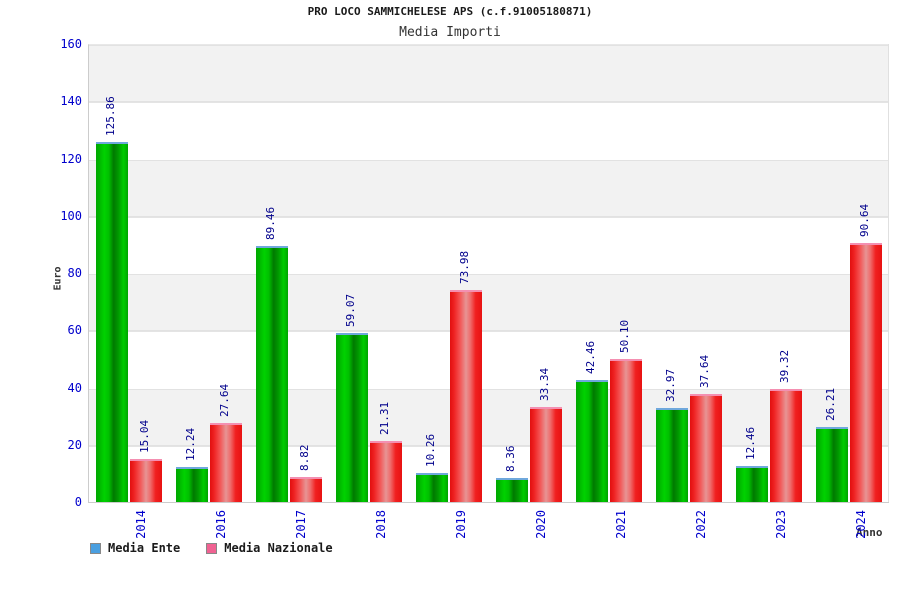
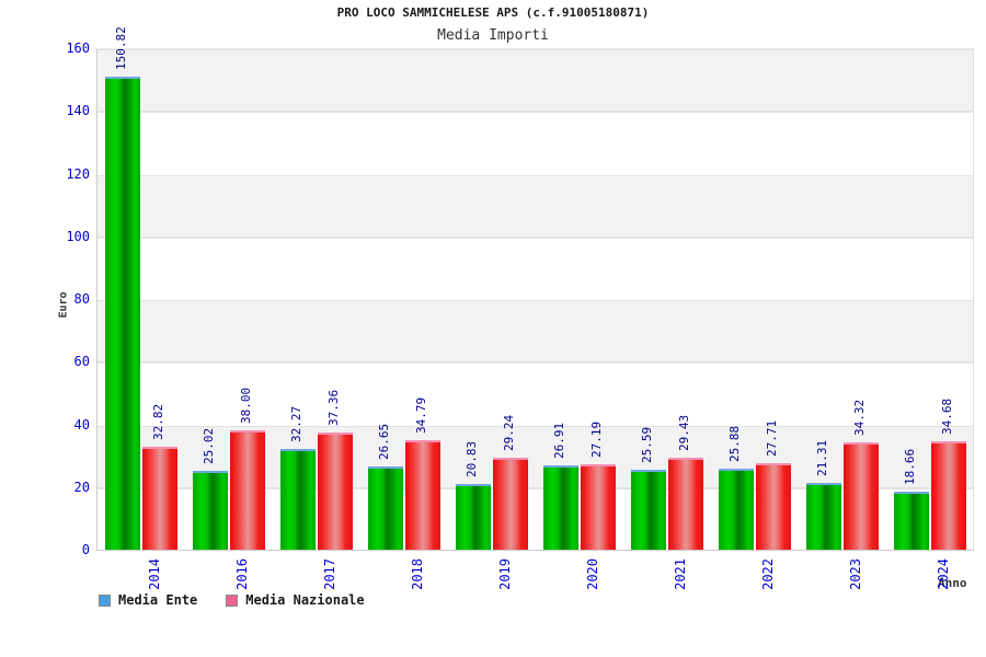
Media Ente/2014: 125.86 -> 150.82
Media Nazionale/2014: 15.04 -> 32.82
Media Ente/2016: 12.24 -> 25.02
Media Nazionale/2016: 27.64 -> 38.00
Media Ente/2017: 89.46 -> 32.27
Media Nazionale/2017: 8.82 -> 37.36
Media Ente/2018: 59.07 -> 26.65
Media Nazionale/2018: 21.31 -> 34.79
Media Ente/2019: 10.26 -> 20.83
Media Nazionale/2019: 73.98 -> 29.24
Media Ente/2020: 8.36 -> 26.91
Media Nazionale/2020: 33.34 -> 27.19
Media Ente/2021: 42.46 -> 25.59
Media Nazionale/2021: 50.10 -> 29.43
Media Ente/2022: 32.97 -> 25.88
Media Nazionale/2022: 37.64 -> 27.71
Media Ente/2023: 12.46 -> 21.31
Media Nazionale/2023: 39.32 -> 34.32
Media Ente/2024: 26.21 -> 18.66
Media Nazionale/2024: 90.64 -> 34.68
